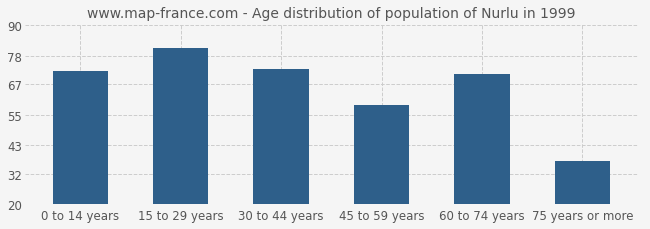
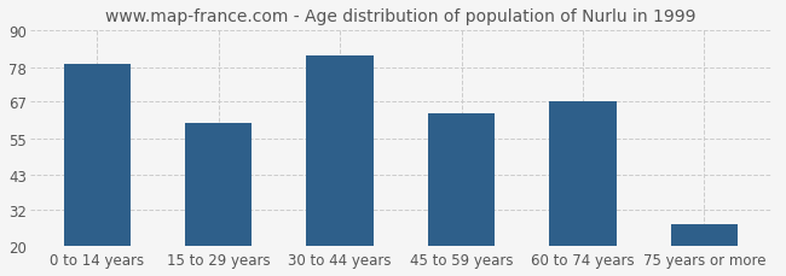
0 to 14 years: 72 -> 79
15 to 29 years: 81 -> 60
30 to 44 years: 73 -> 82
45 to 59 years: 59 -> 63
60 to 74 years: 71 -> 67
75 years or more: 37 -> 27
